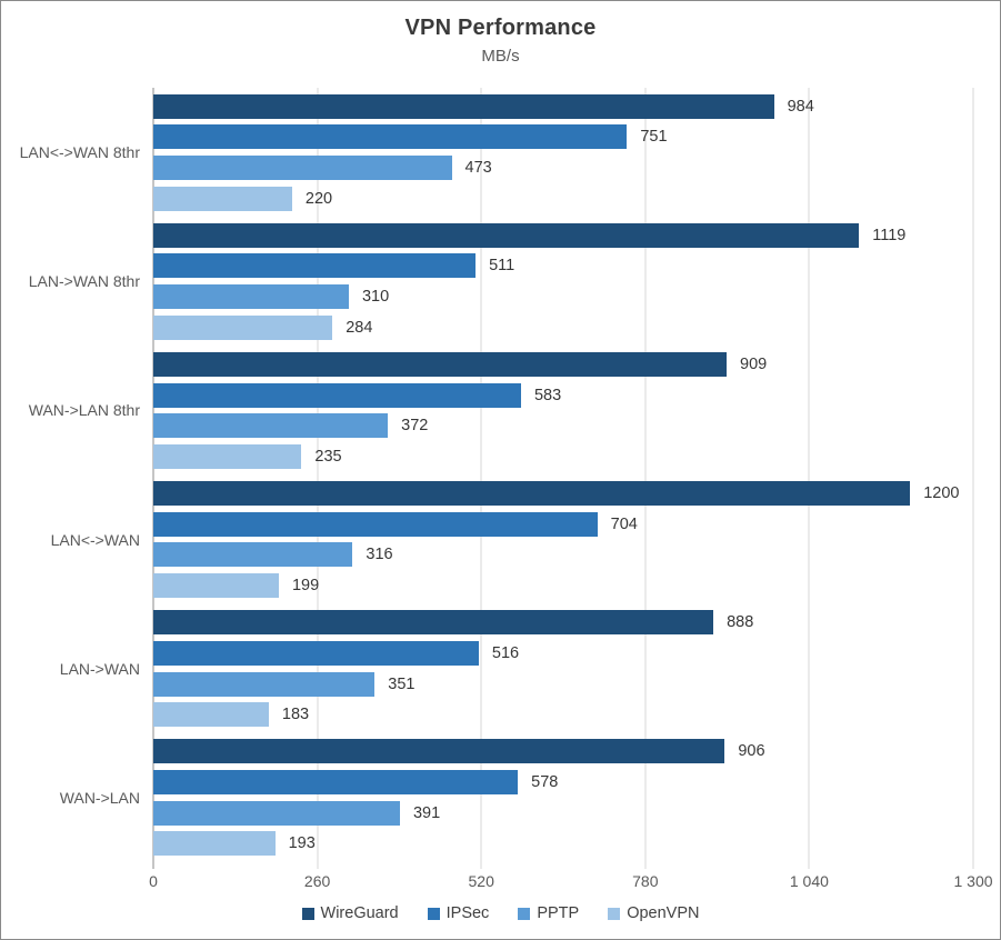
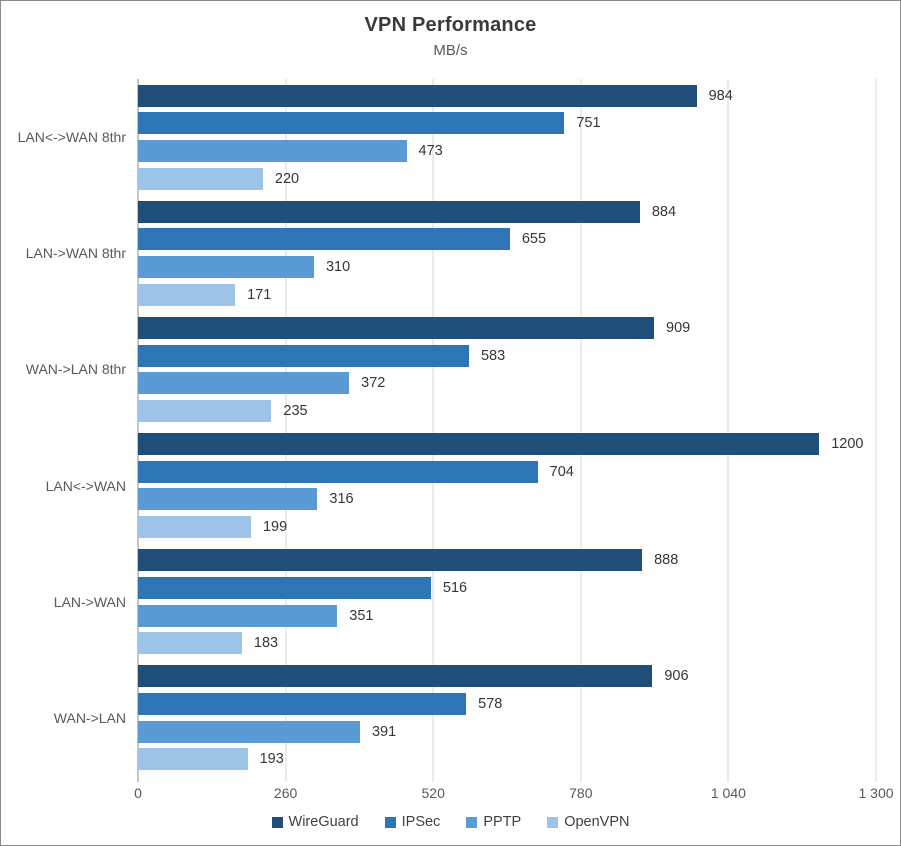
WireGuard/LAN->WAN 8thr: 1119 -> 884
IPSec/LAN->WAN 8thr: 511 -> 655
OpenVPN/LAN->WAN 8thr: 284 -> 171
